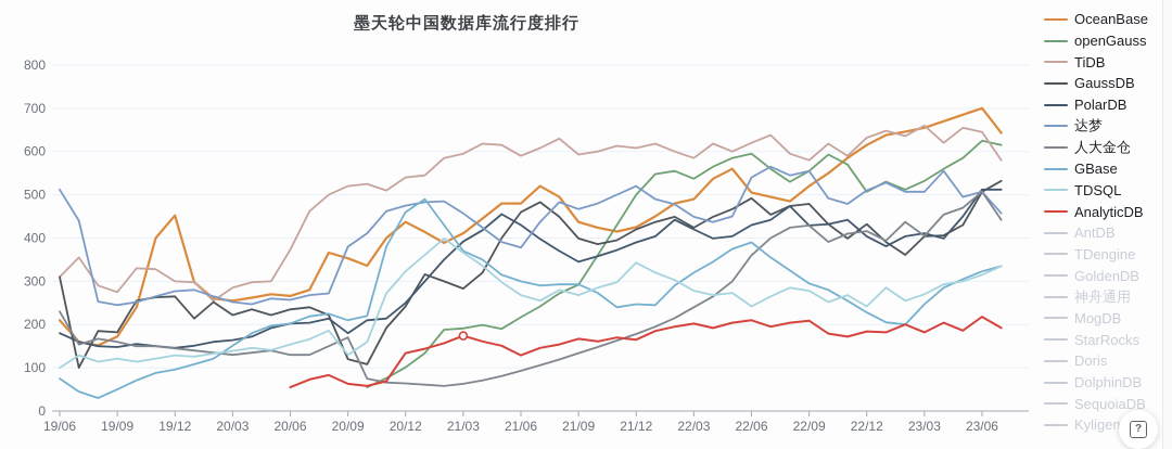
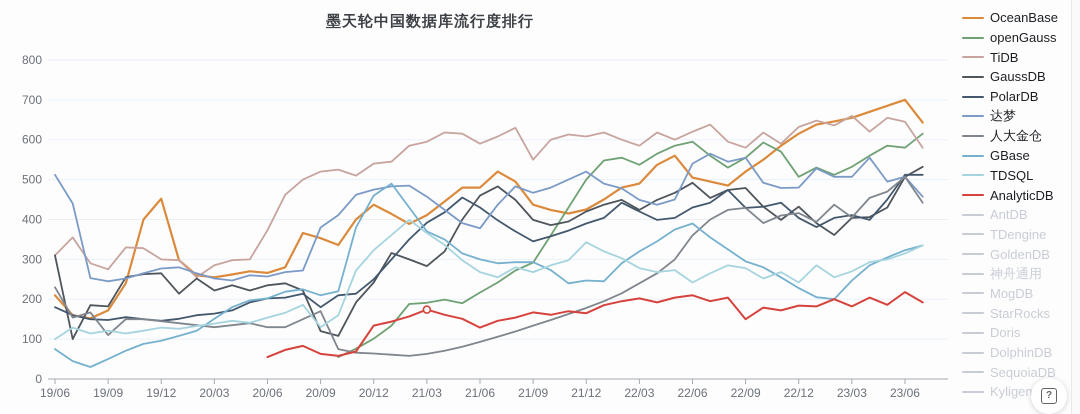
人大金仓/19/09: 160 -> 110
TiDB/21/09: 590 -> 550
AnalyticDB/22/09: 210 -> 150
达梦/22/12: 510 -> 480
openGauss/23/06: 620 -> 580
